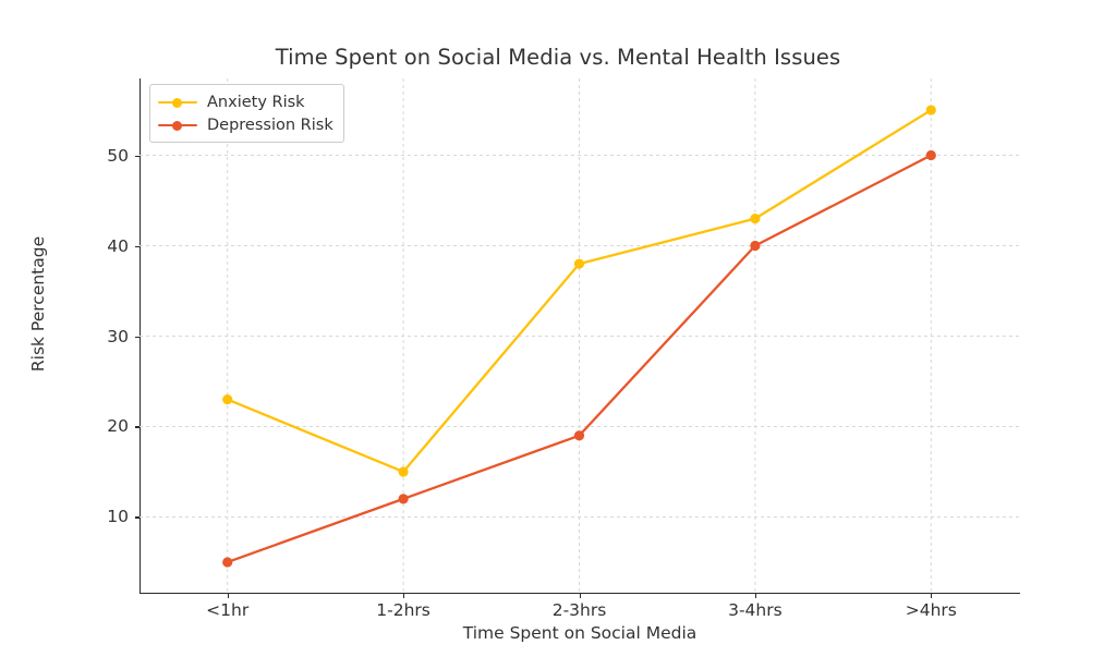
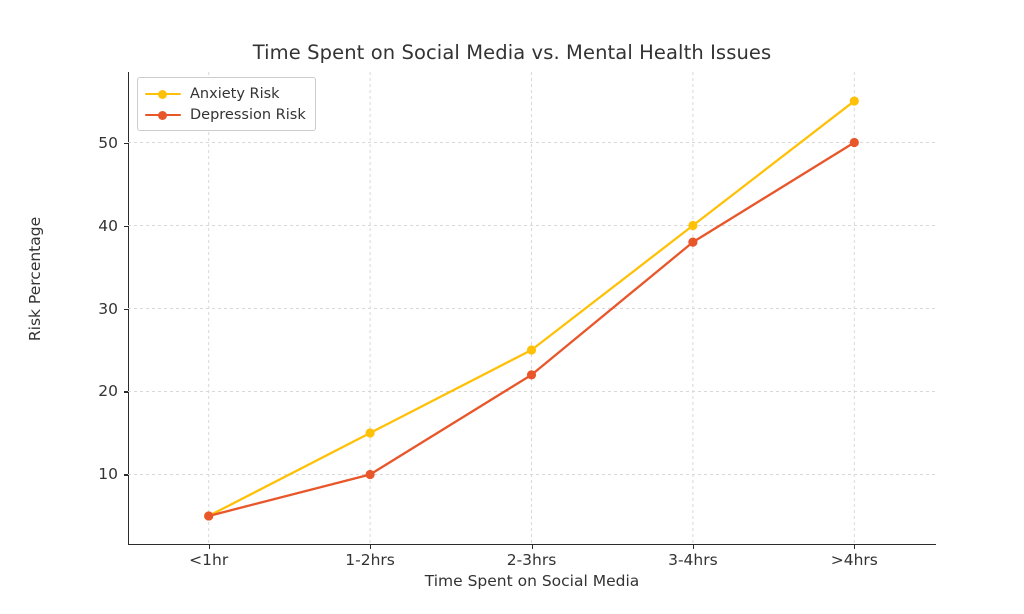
Anxiety Risk/<1hr: 23 -> 5
Depression Risk/1-2hrs: 12 -> 10
Anxiety Risk/2-3hrs: 38 -> 25
Depression Risk/2-3hrs: 19 -> 22
Anxiety Risk/3-4hrs: 43 -> 40
Depression Risk/3-4hrs: 40 -> 38
